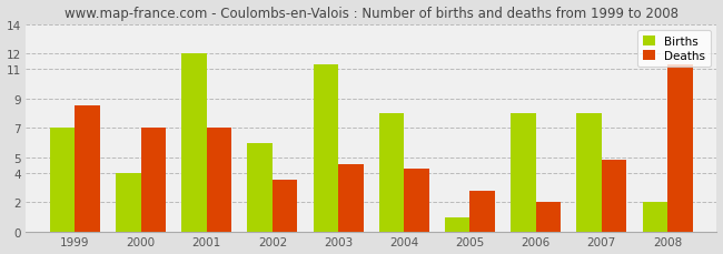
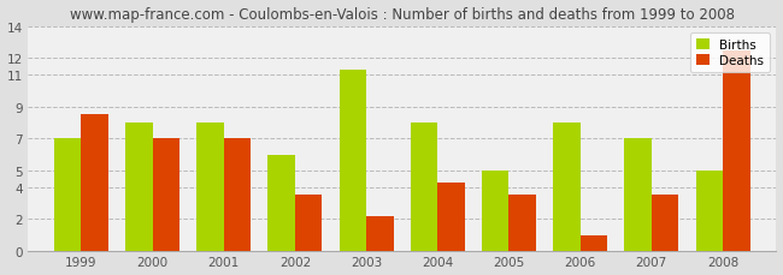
Births/2000: 4.0 -> 8.0
Births/2001: 12.0 -> 8.0
Deaths/2003: 4.6 -> 2.2
Births/2005: 1.0 -> 5.0
Deaths/2005: 2.8 -> 3.5
Deaths/2006: 2.0 -> 1.0
Births/2007: 8.0 -> 7.0
Deaths/2007: 4.9 -> 3.5
Births/2008: 2.0 -> 5.0
Deaths/2008: 11.3 -> 12.5
